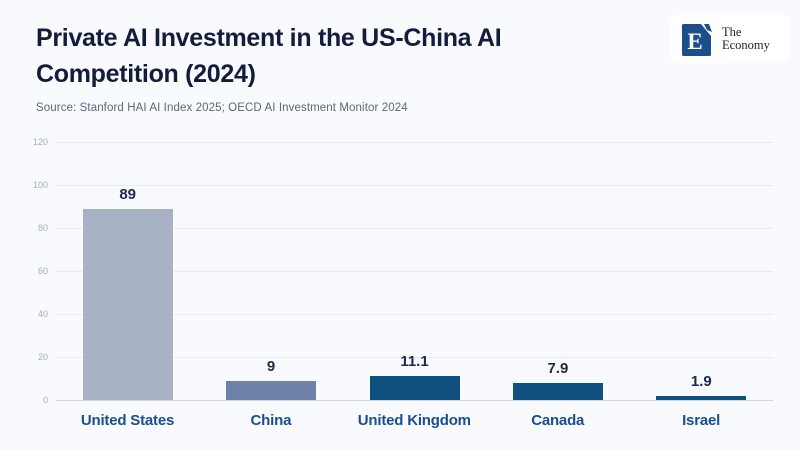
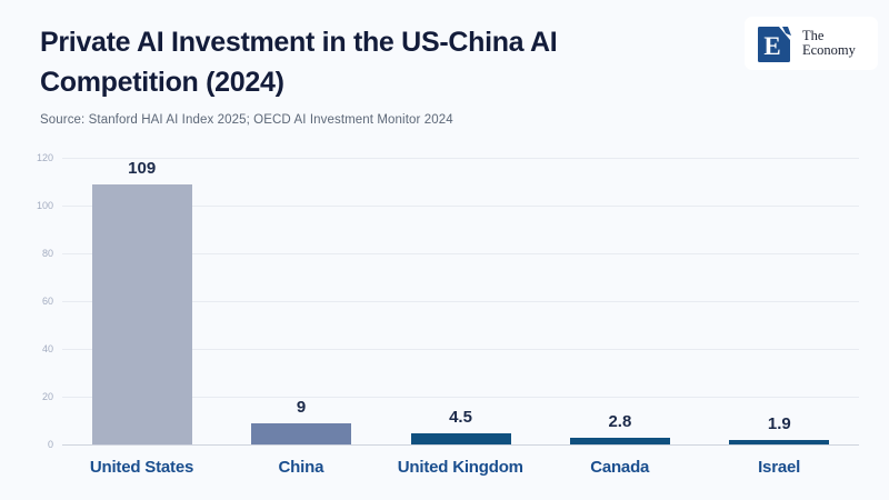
United States: 89 -> 109
United Kingdom: 11.1 -> 4.5
Canada: 7.9 -> 2.8
